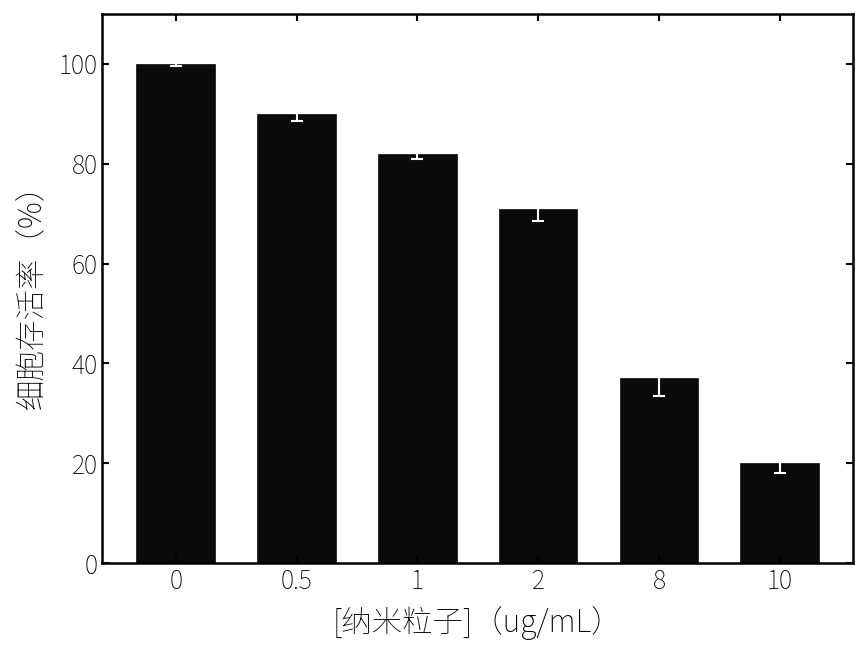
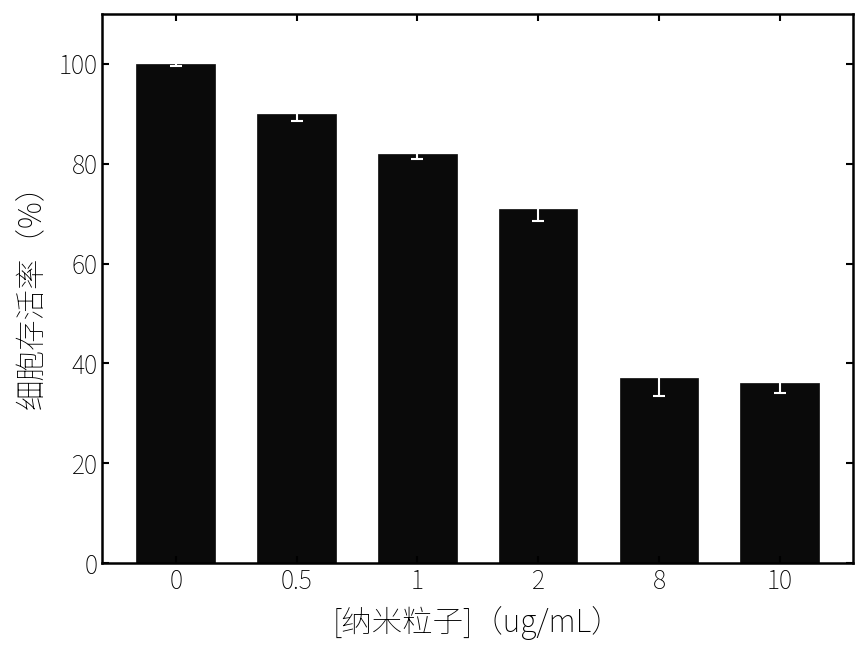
10: 20 -> 36
